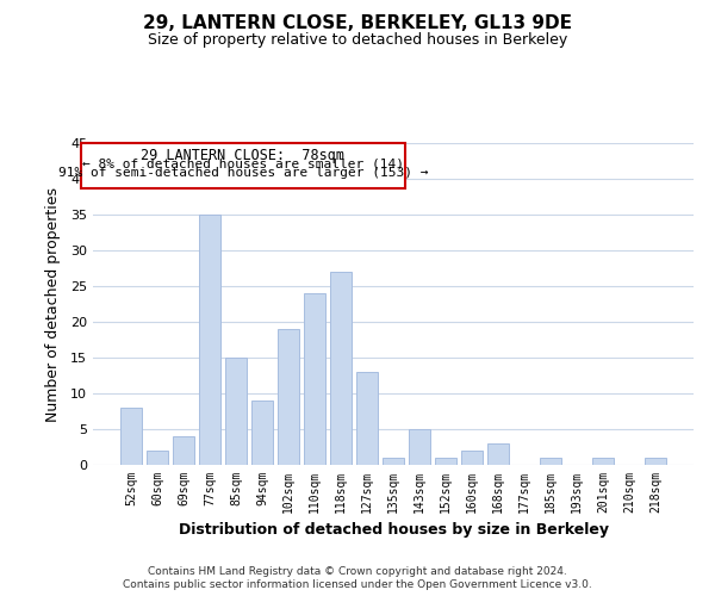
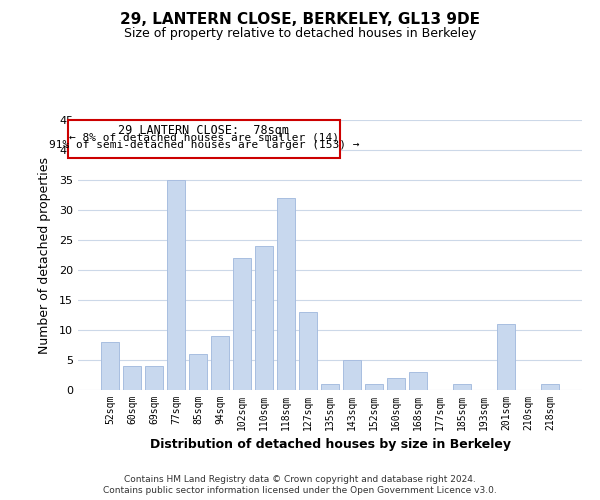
60sqm: 2 -> 4
85sqm: 15 -> 6
102sqm: 19 -> 22
118sqm: 27 -> 32
201sqm: 1 -> 11
